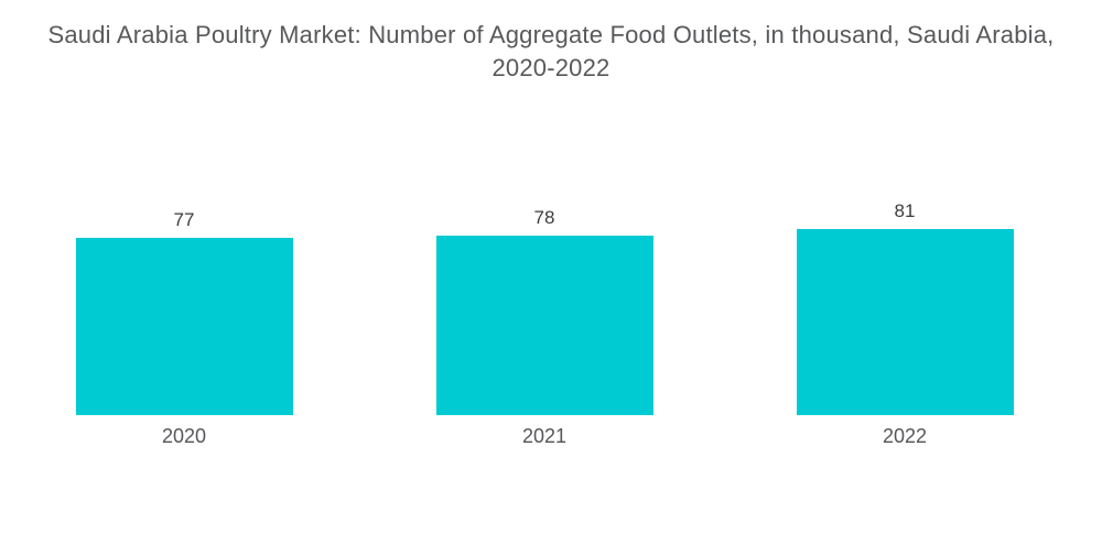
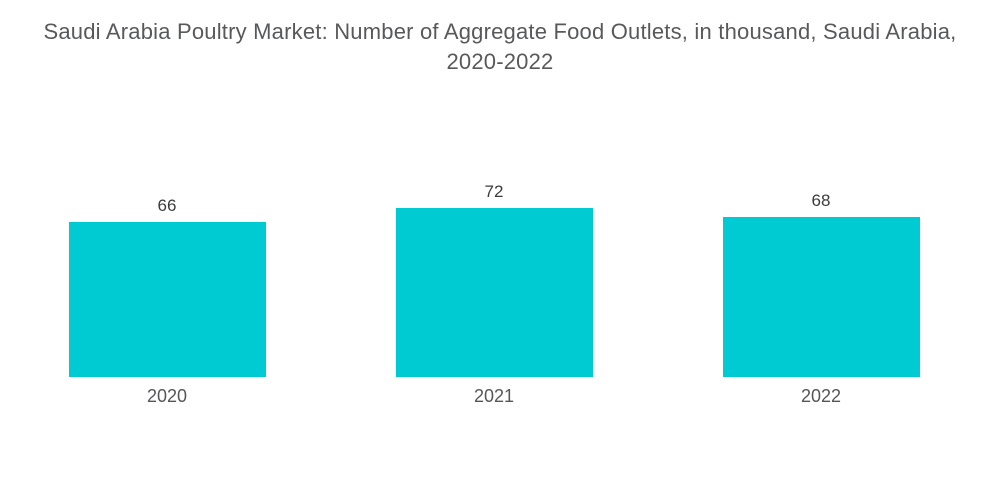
2020: 77 -> 66
2021: 78 -> 72
2022: 81 -> 68
